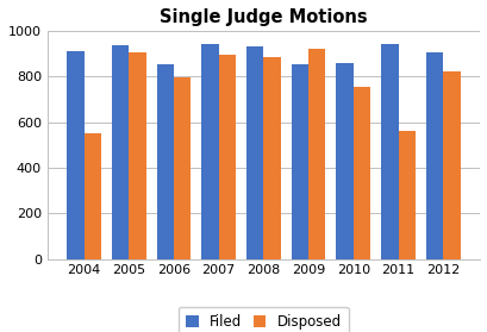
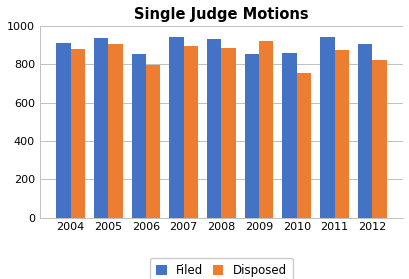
Disposed/2004: 550 -> 880
Disposed/2011: 560 -> 880
